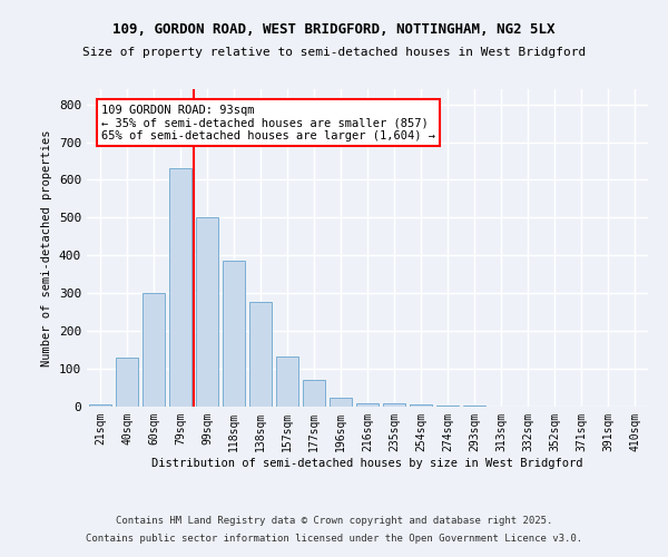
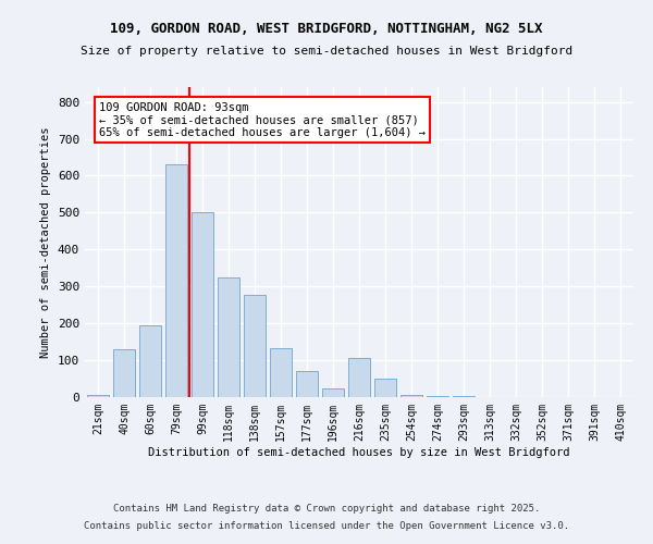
60sqm: 300 -> 195
118sqm: 385 -> 325
216sqm: 10 -> 105
235sqm: 8 -> 50
